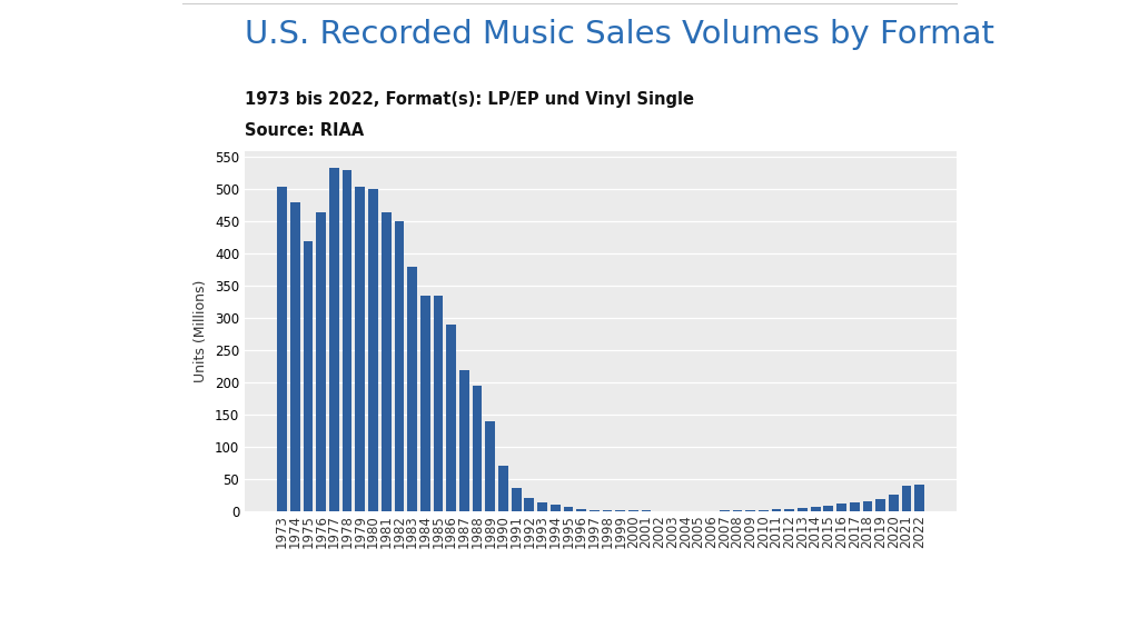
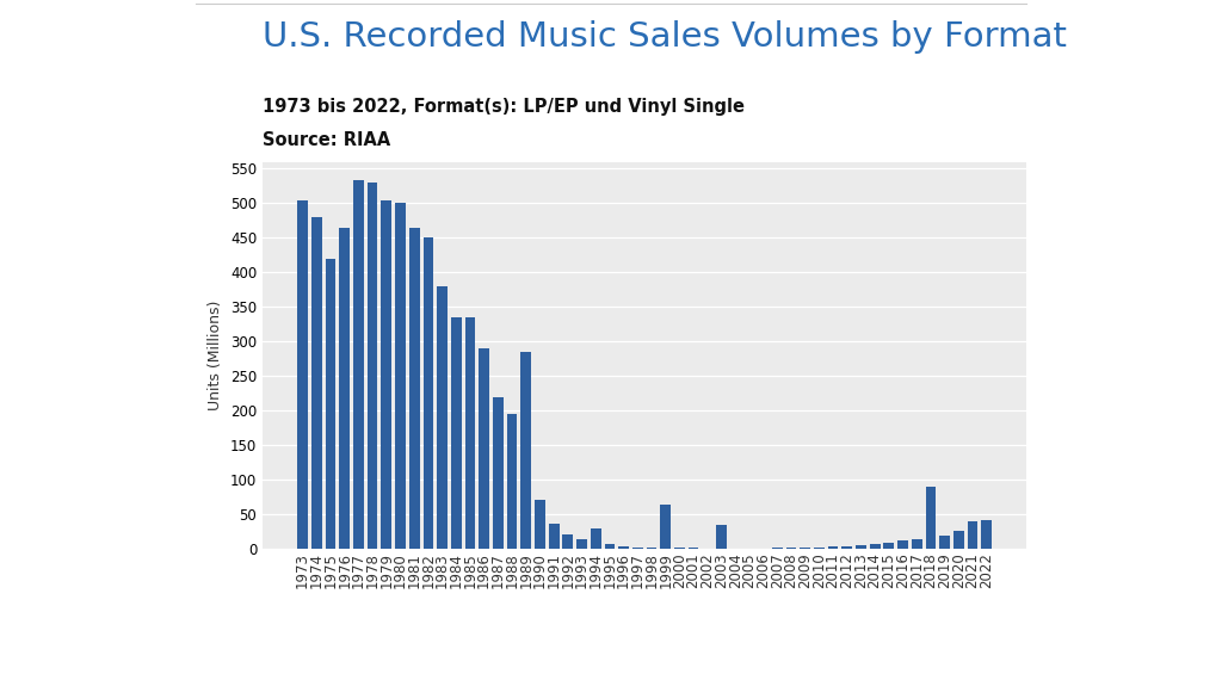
1989: 140 -> 286
1994: 11 -> 30
1999: 2 -> 64
2003: 1 -> 36
2018: 16 -> 90
